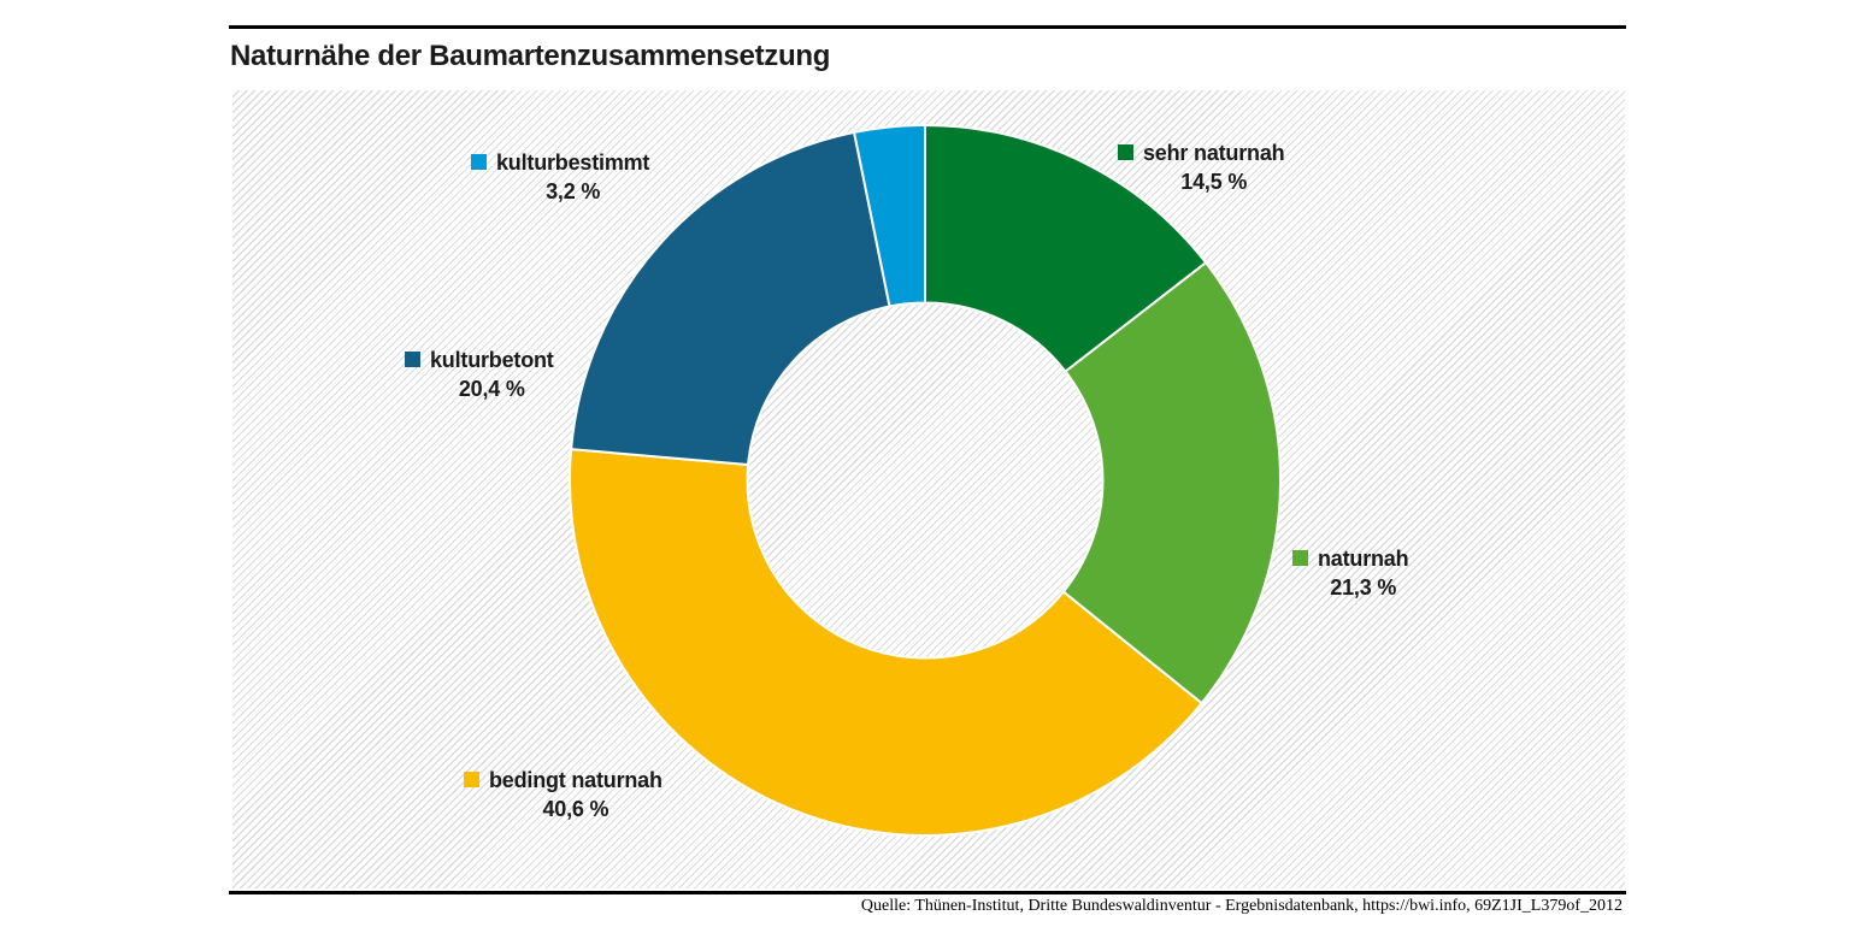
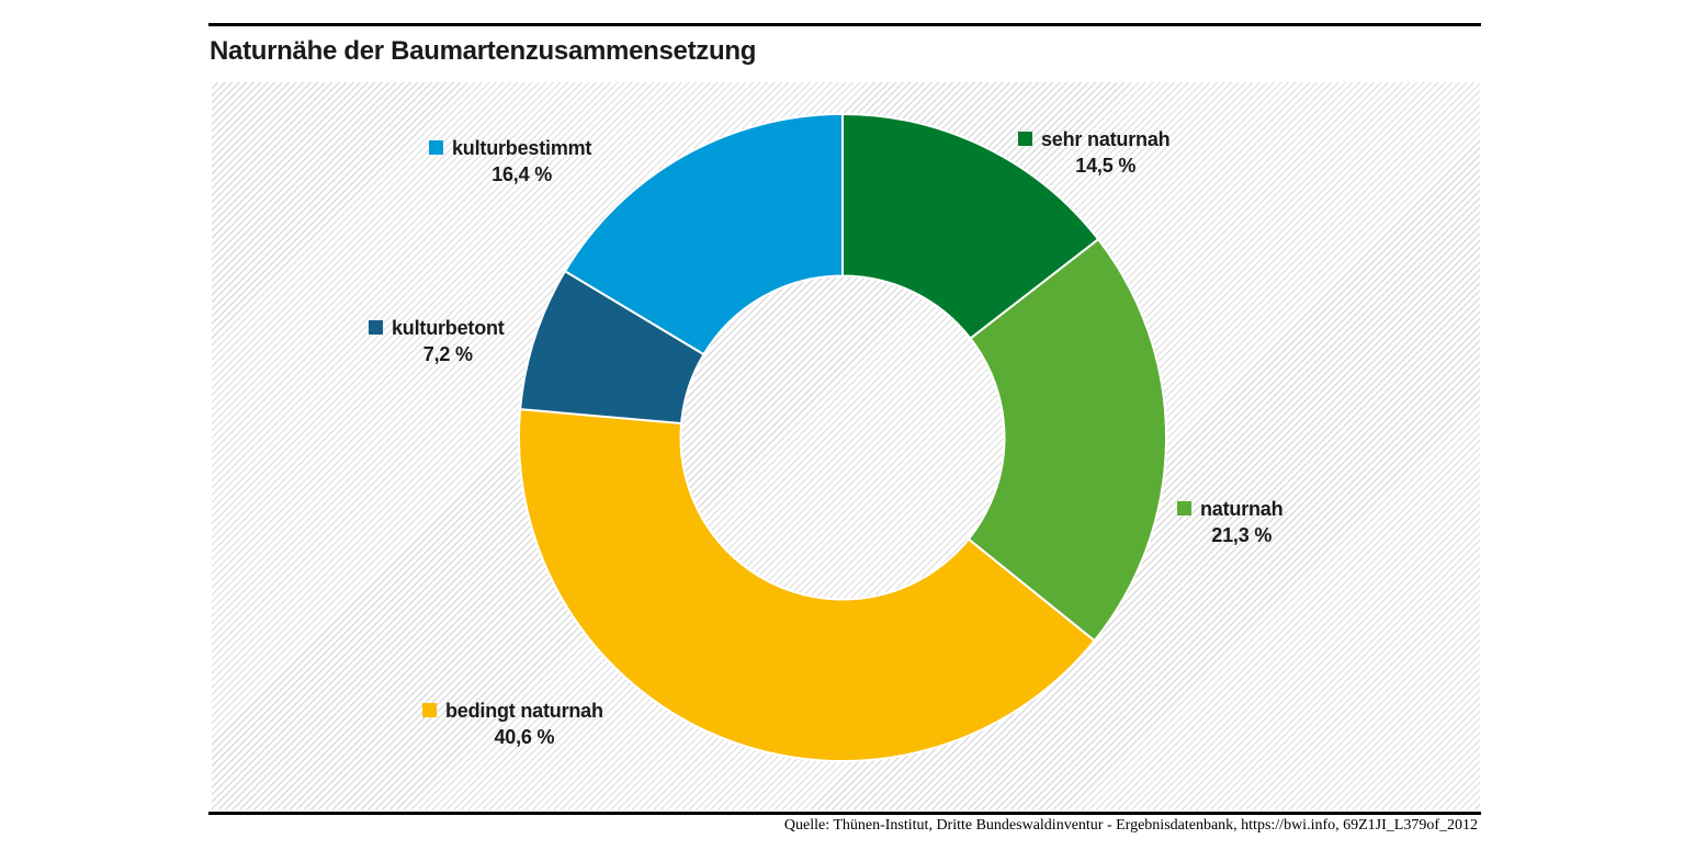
kulturbetont: 20,4 -> 7,2
kulturbestimmt: 3,2 -> 16,4
